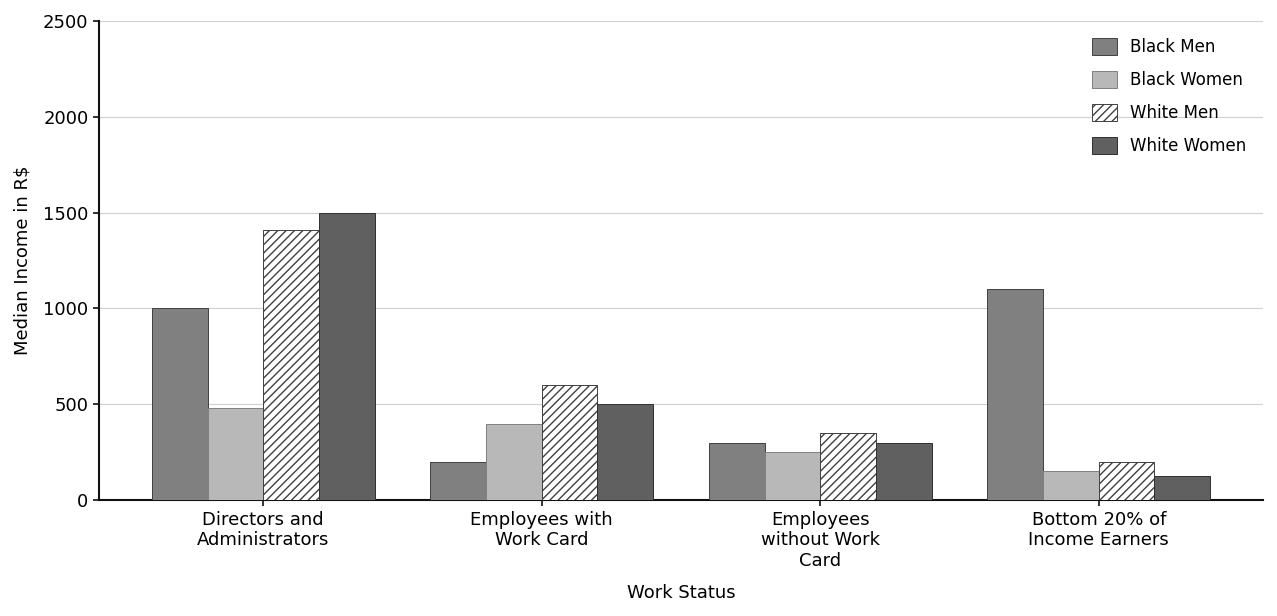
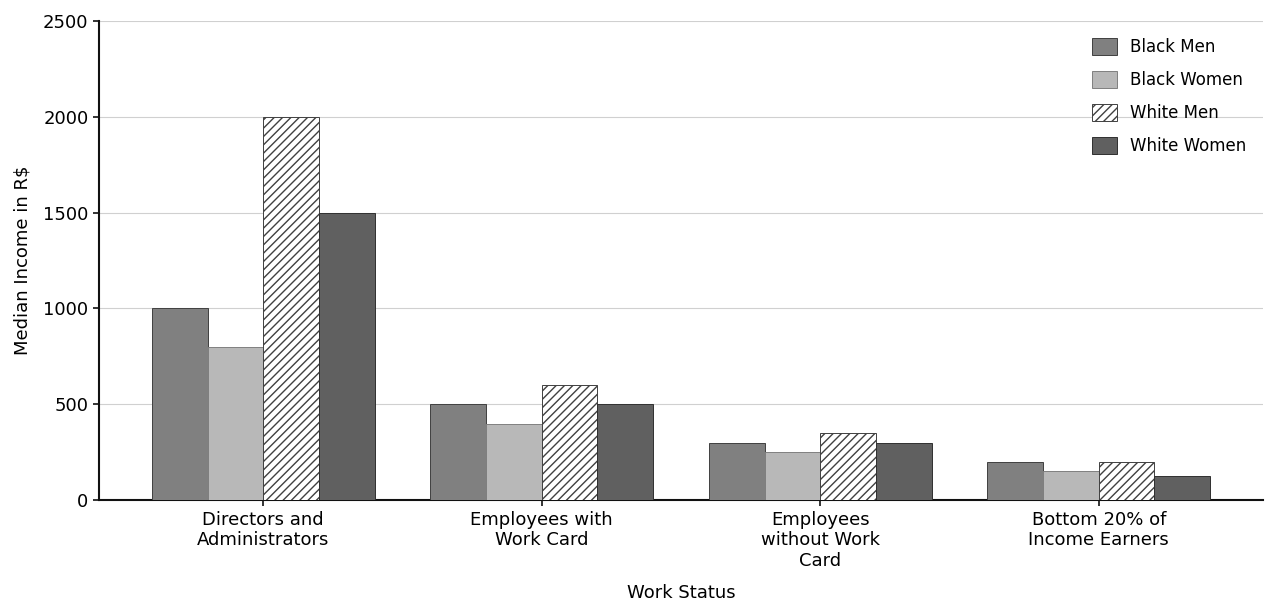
Black Women/Directors and Administrators: 480 -> 800
White Men/Directors and Administrators: 1410 -> 2000
Black Men/Employees with Work Card: 200 -> 500
Black Men/Bottom 20% of Income Earners: 1100 -> 200
